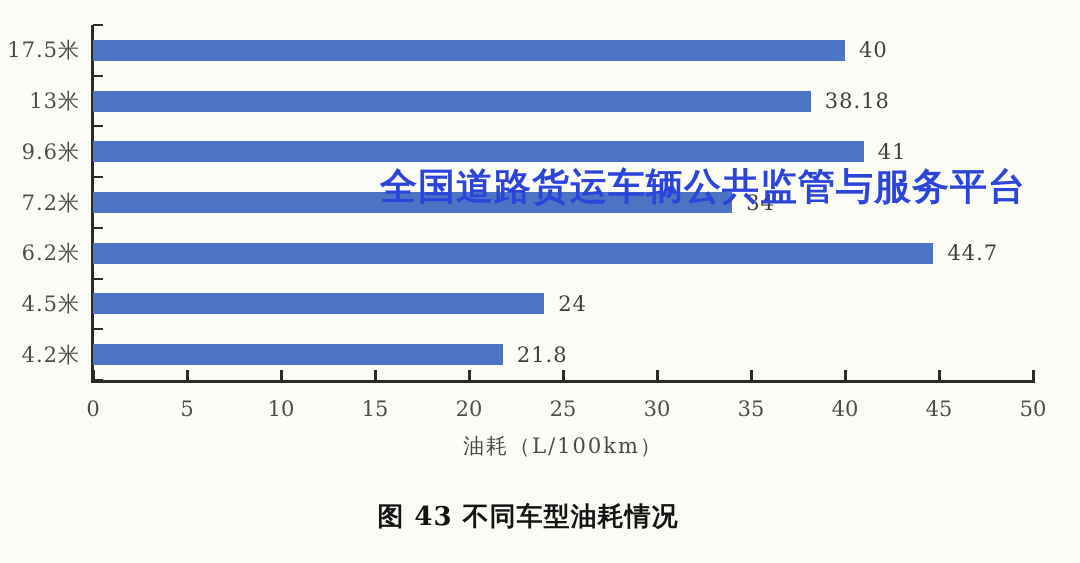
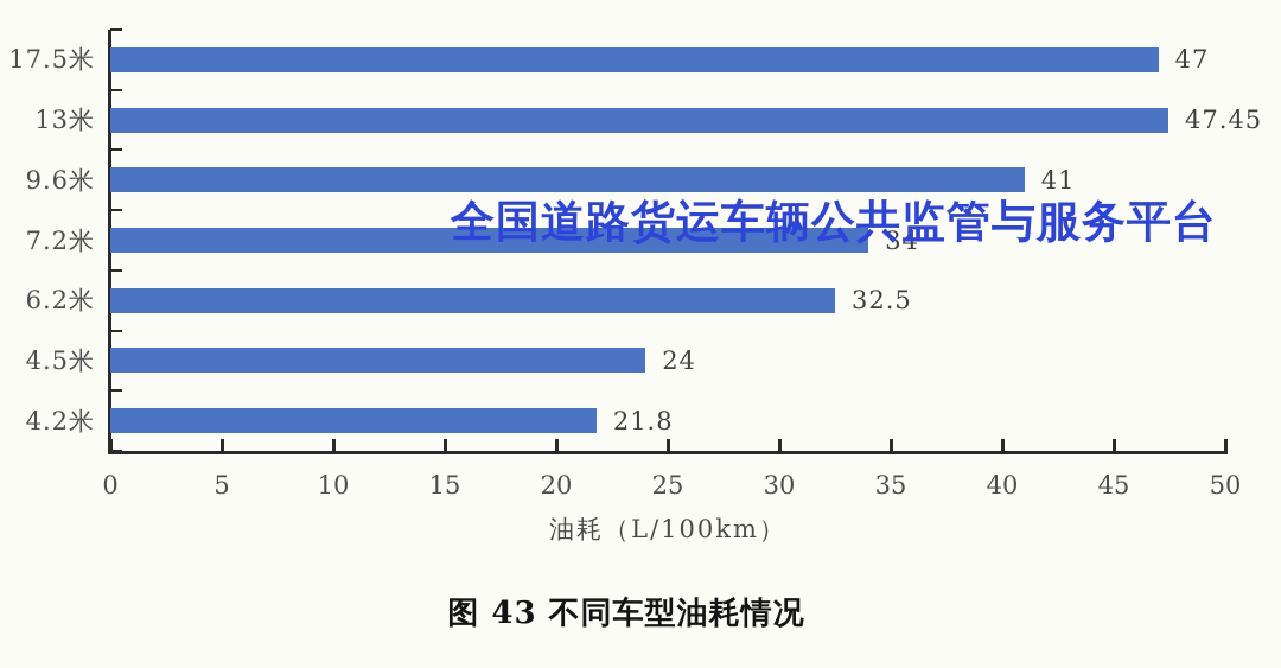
17.5米: 40 -> 47
13米: 38.18 -> 47.45
6.2米: 44.7 -> 32.5
